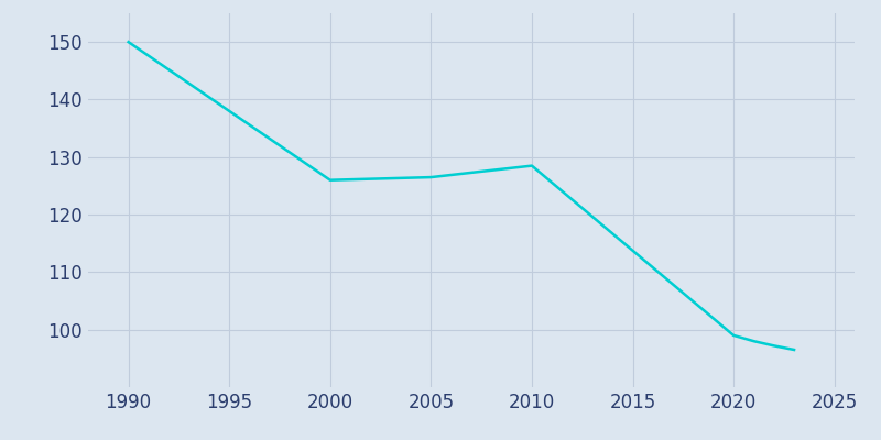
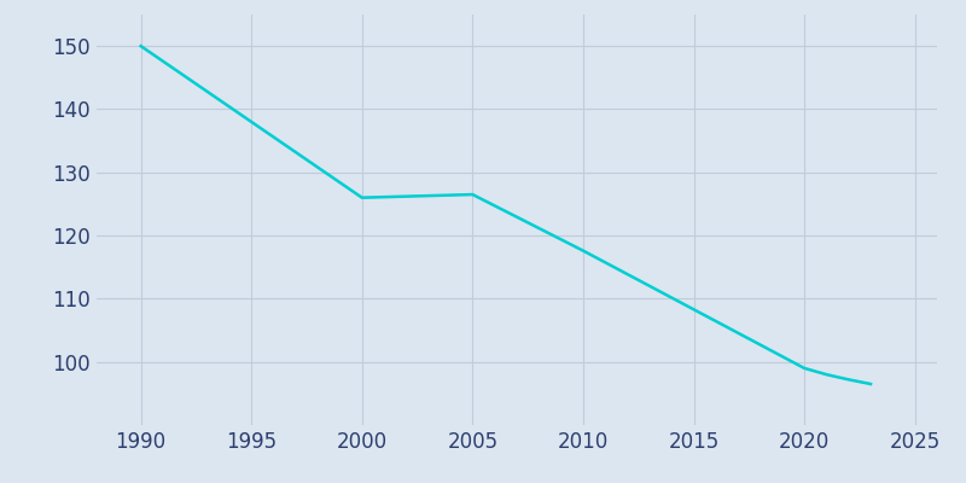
2010: 128.5 -> 117.6
